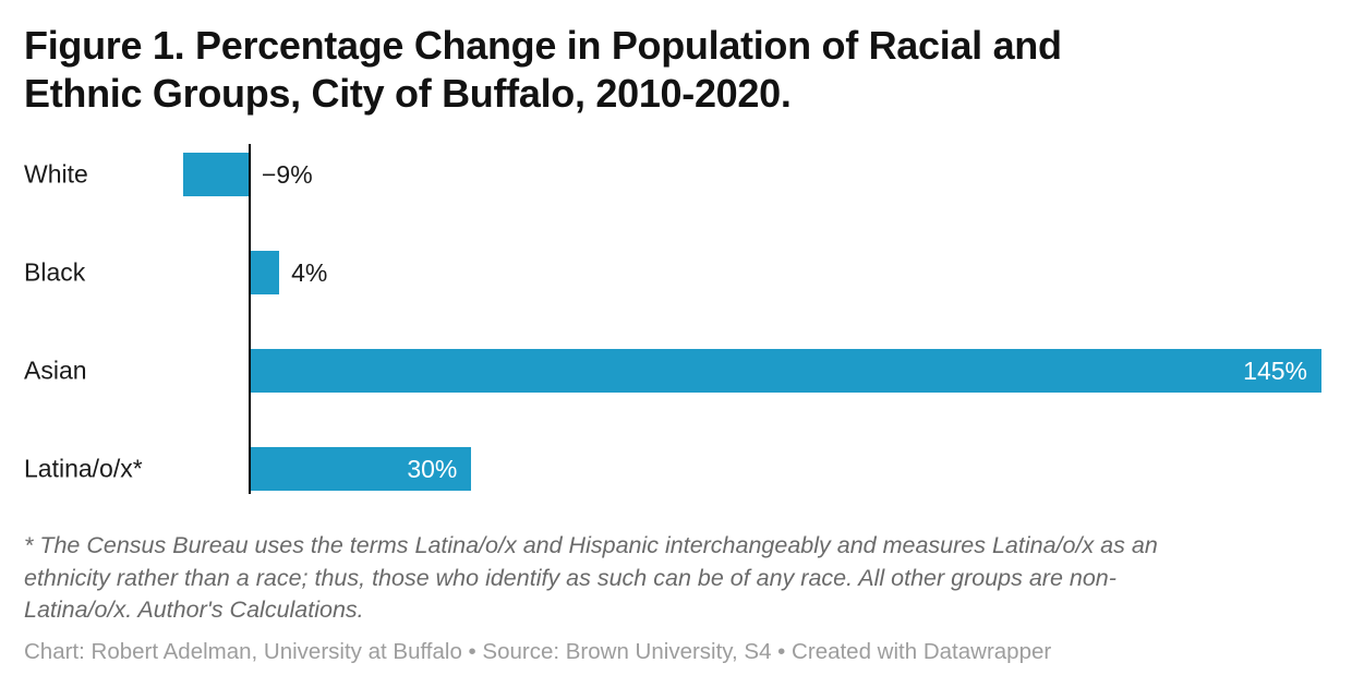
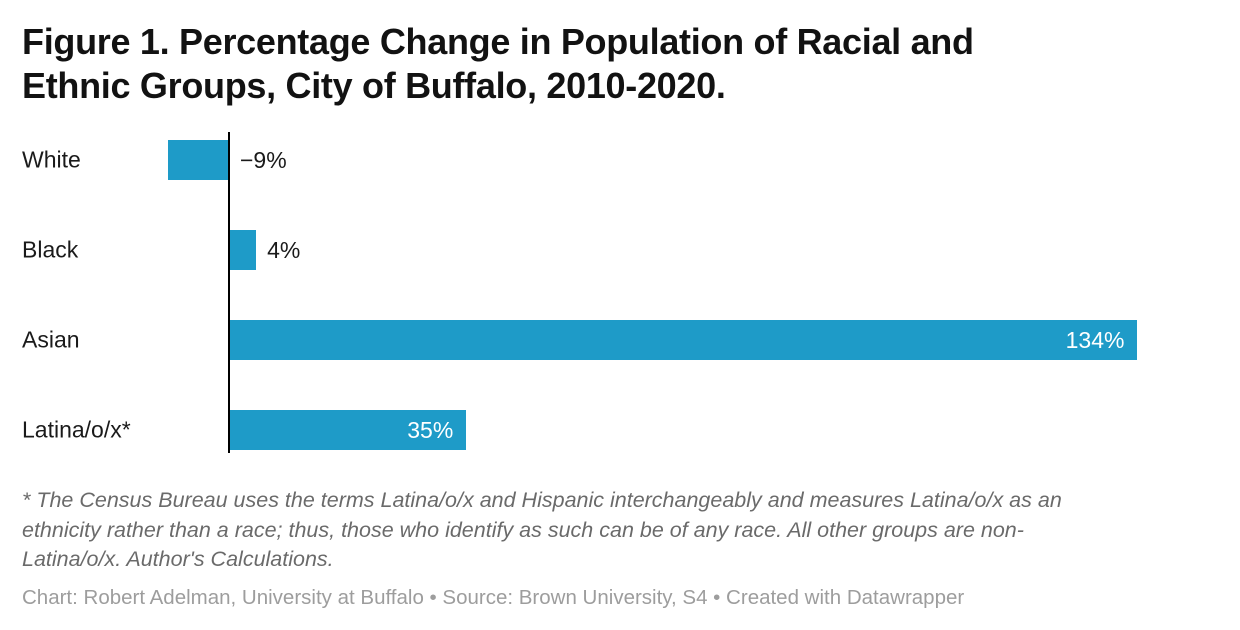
Asian: 145% -> 134%
Latina/o/x*: 30% -> 35%
